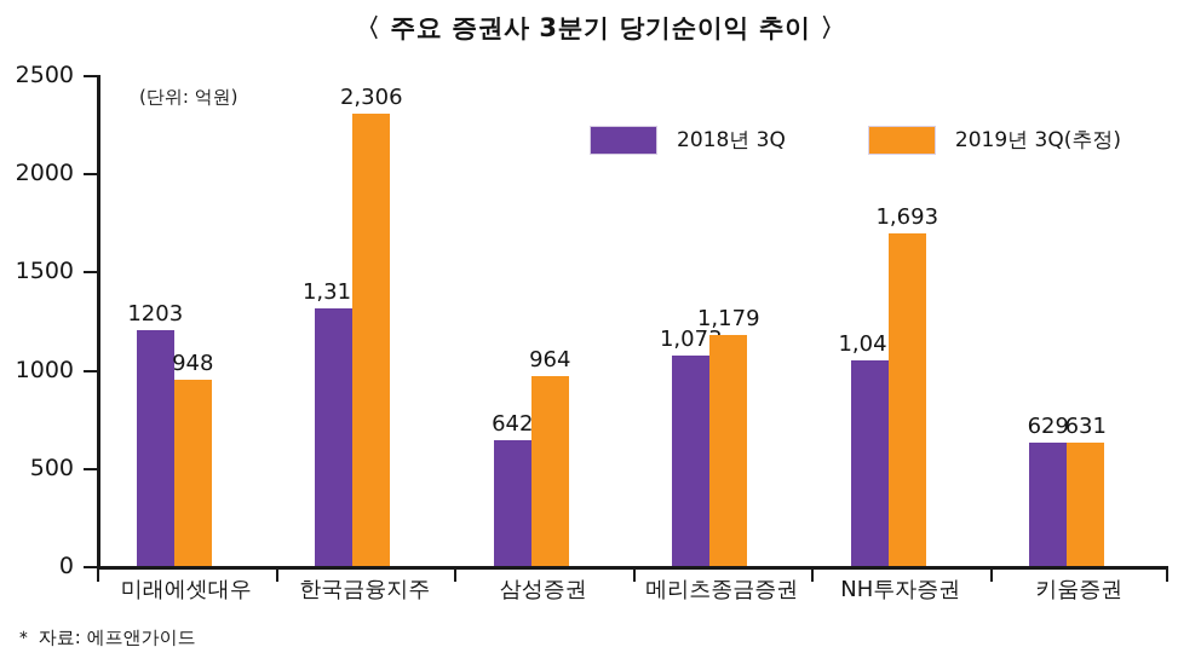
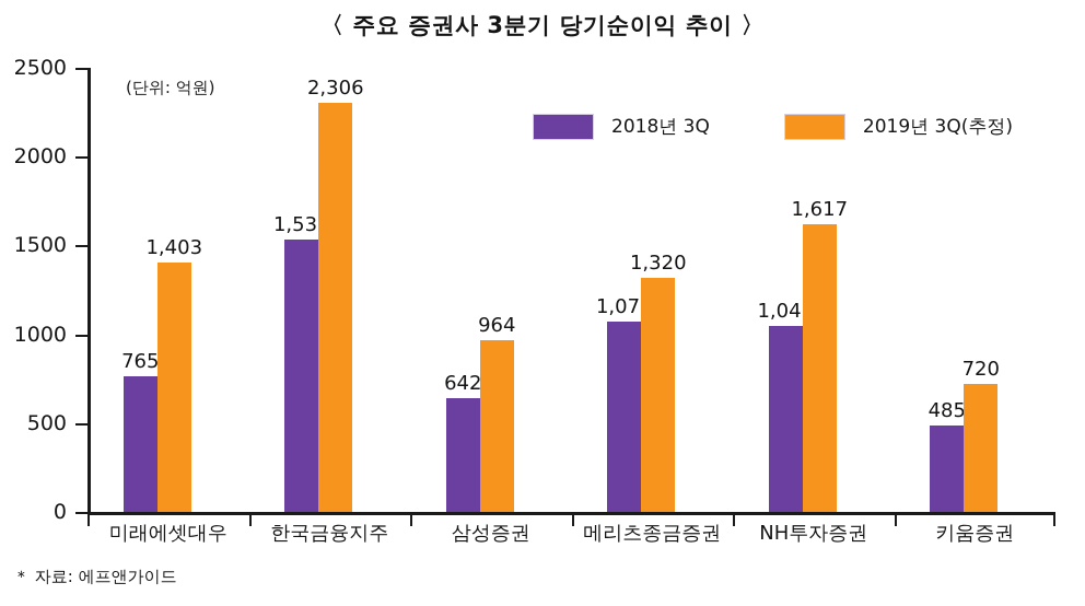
2018년 3Q/미래에셋대우: 1203 -> 765
2019년 3Q(추정)/미래에셋대우: 948 -> 1,403
2018년 3Q/한국금융지주: 1,313 -> 1,533
2019년 3Q(추정)/메리츠종금증권: 1,179 -> 1,320
2019년 3Q(추정)/NH투자증권: 1,693 -> 1,617
2018년 3Q/키움증권: 629 -> 485
2019년 3Q(추정)/키움증권: 631 -> 720
